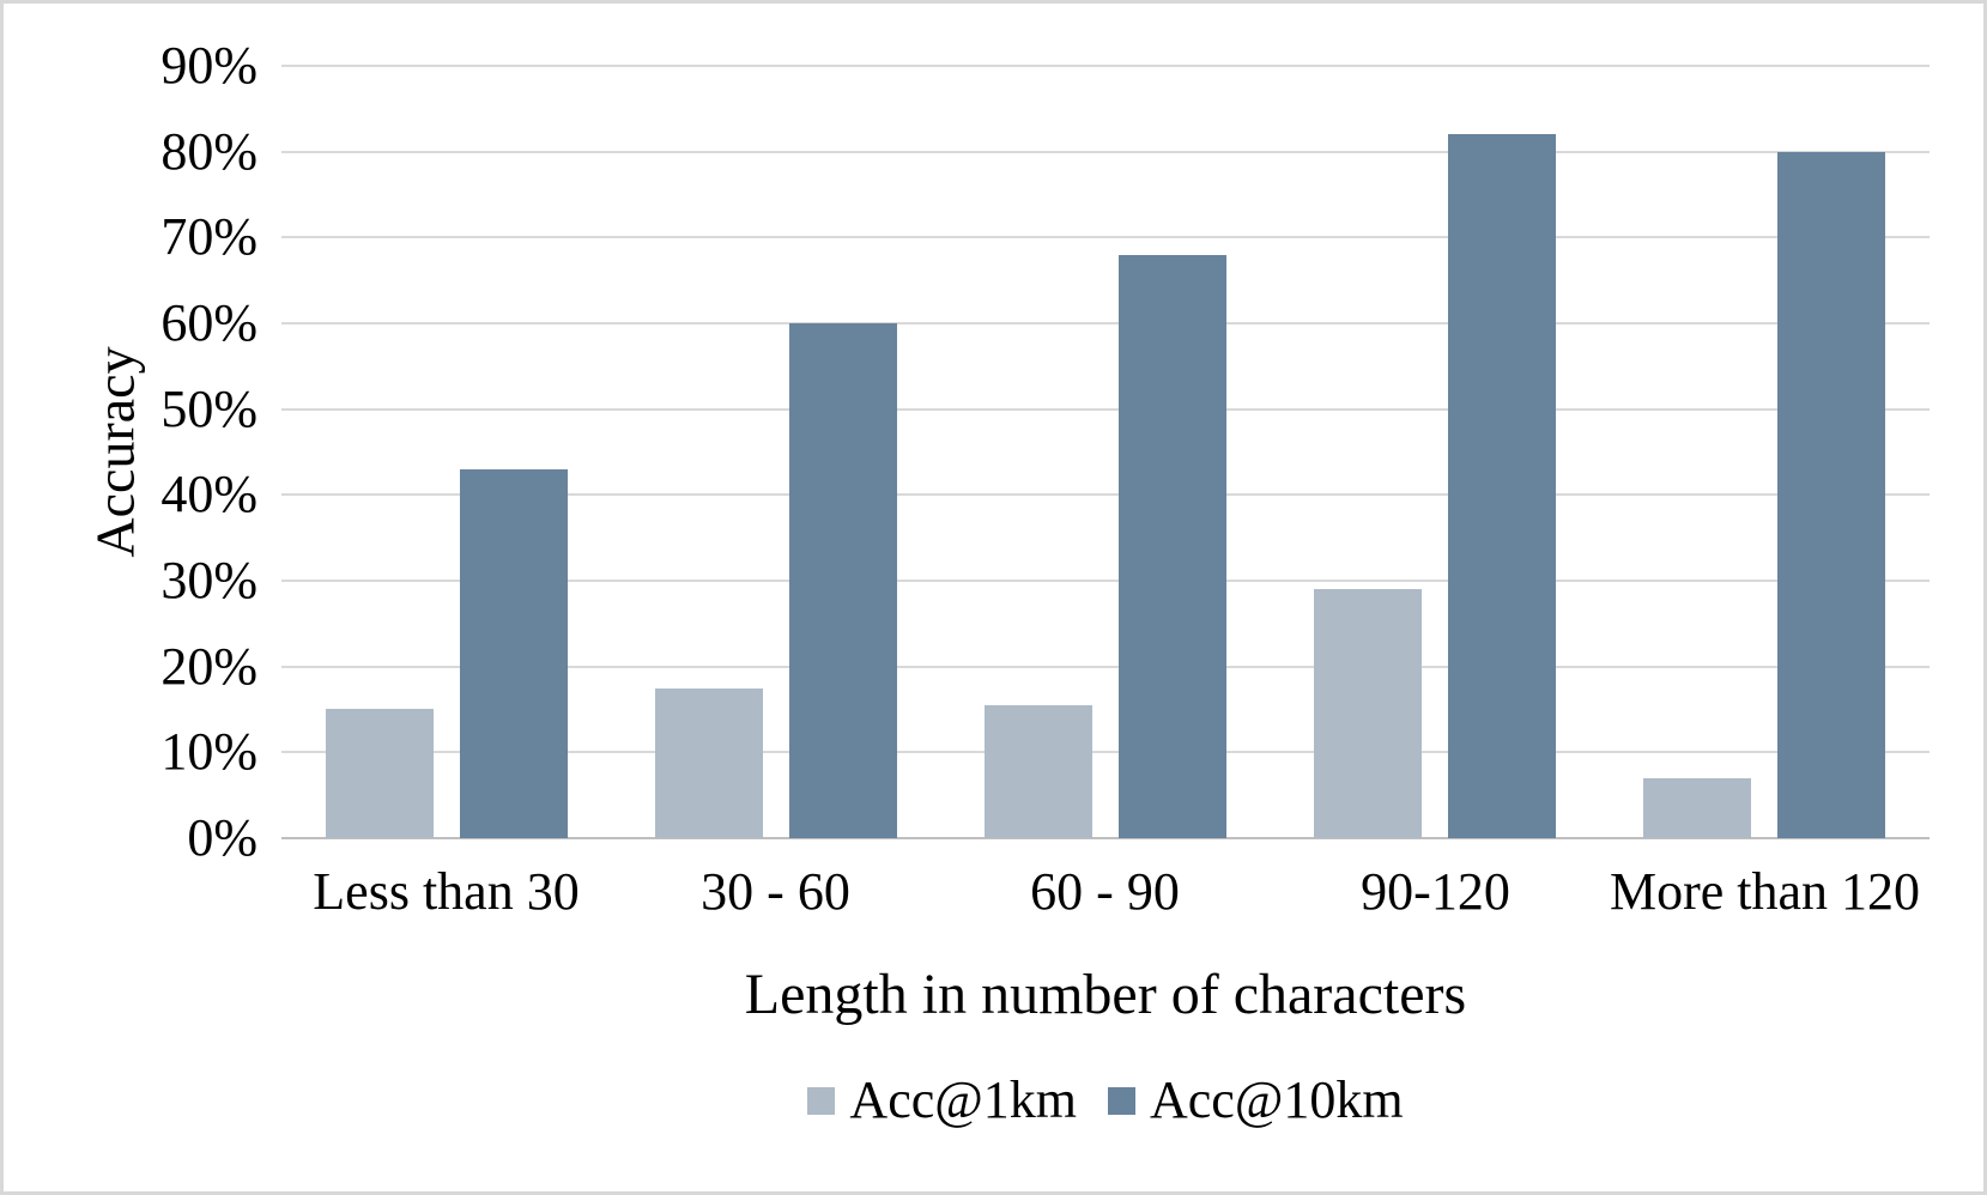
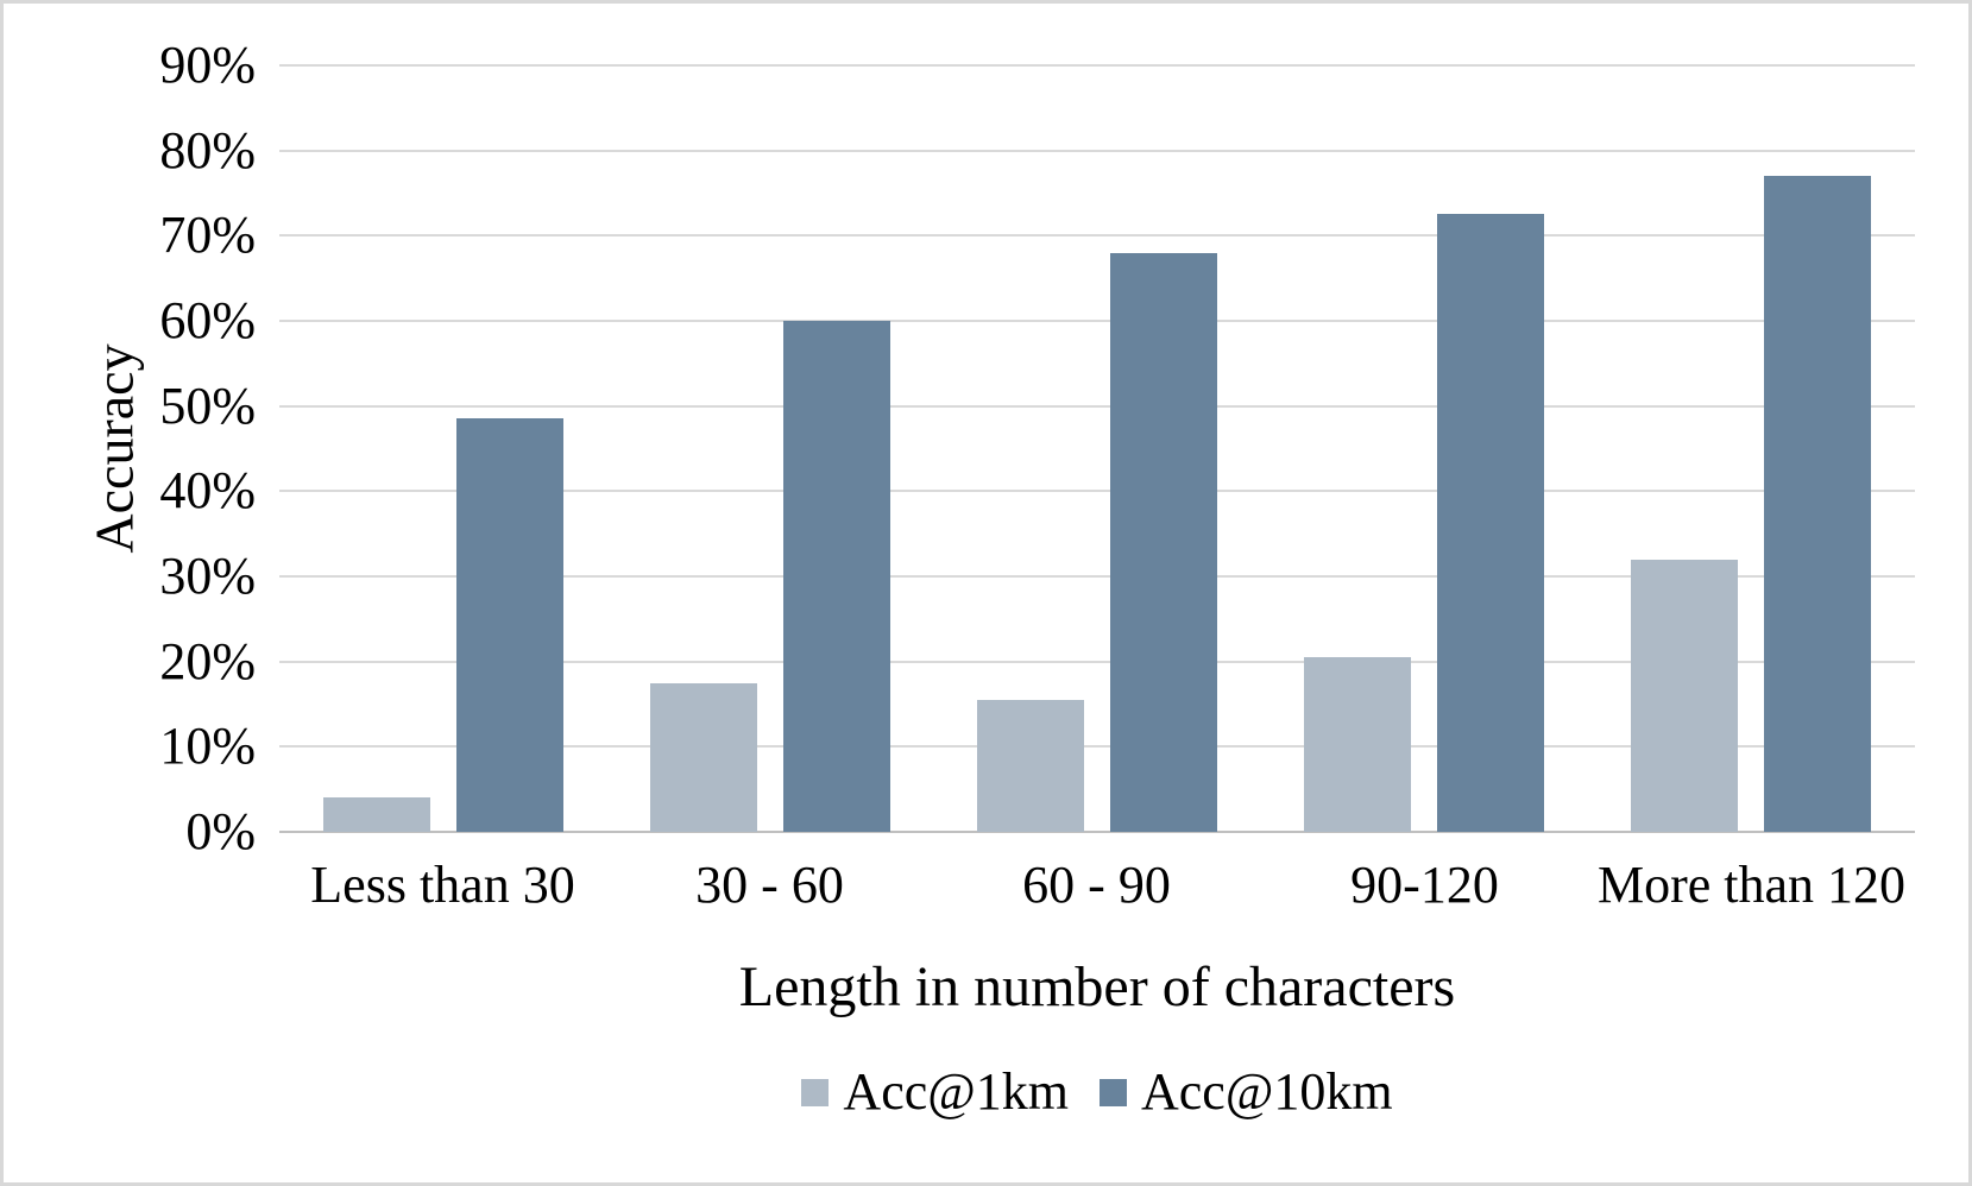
Acc@1km/Less than 30: 15% -> 4%
Acc@10km/Less than 30: 43% -> 48%
Acc@1km/90-120: 29% -> 20%
Acc@10km/90-120: 82% -> 72%
Acc@1km/More than 120: 7% -> 32%
Acc@10km/More than 120: 80% -> 77%
